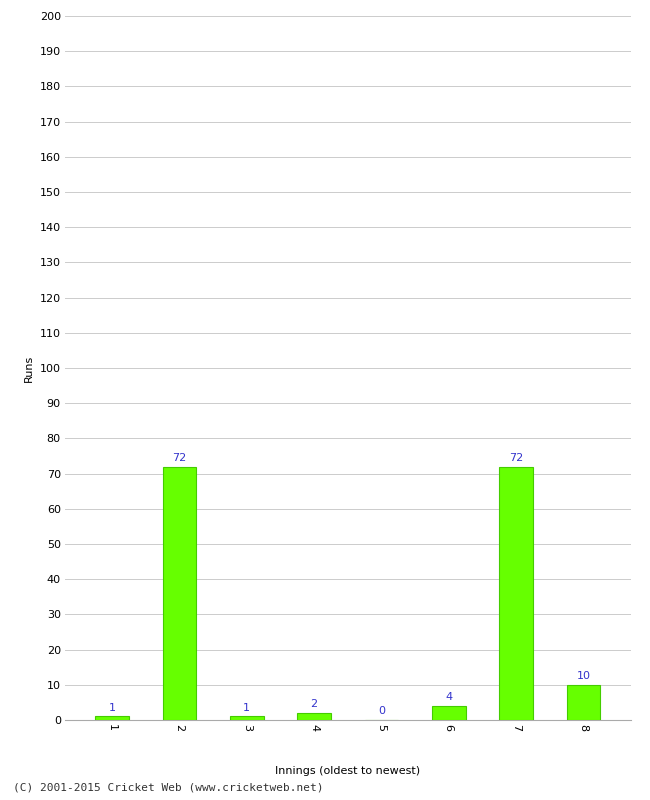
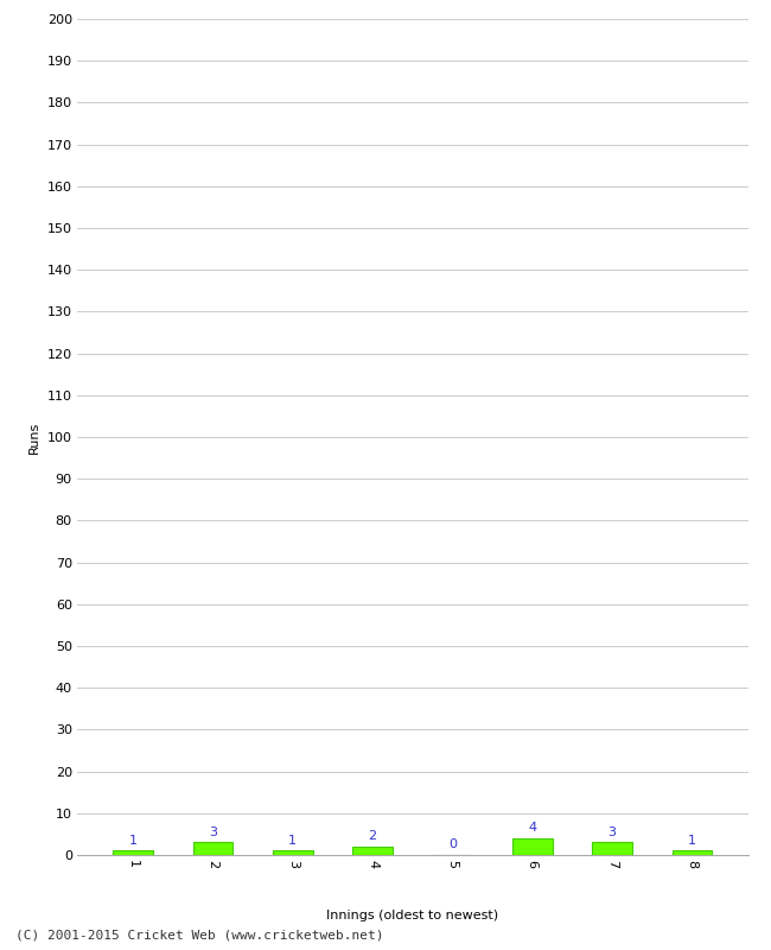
2: 72 -> 3
7: 72 -> 3
8: 10 -> 1
